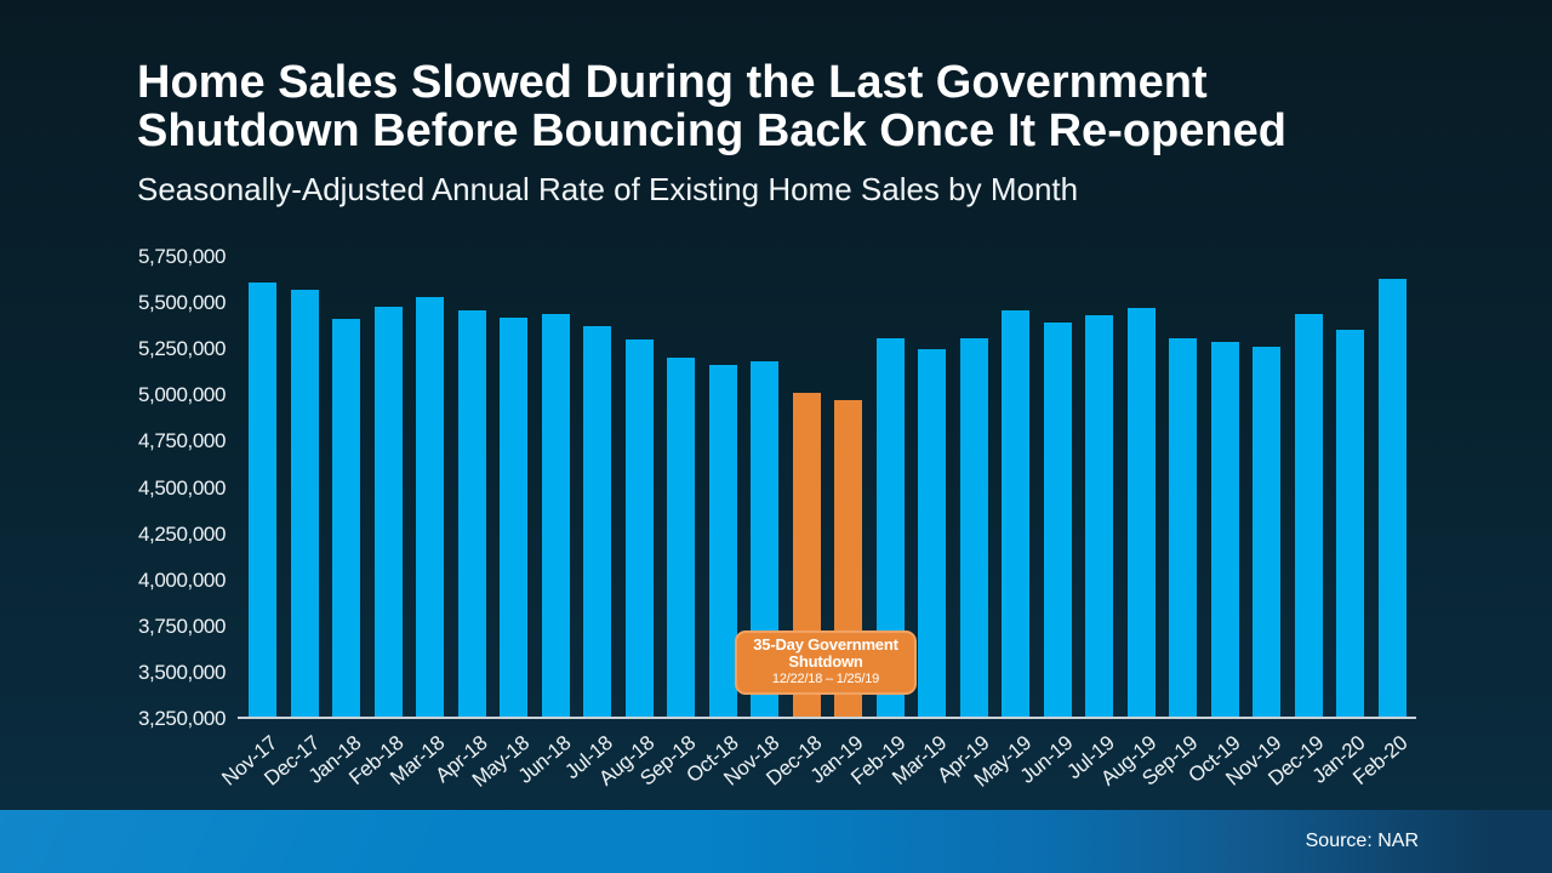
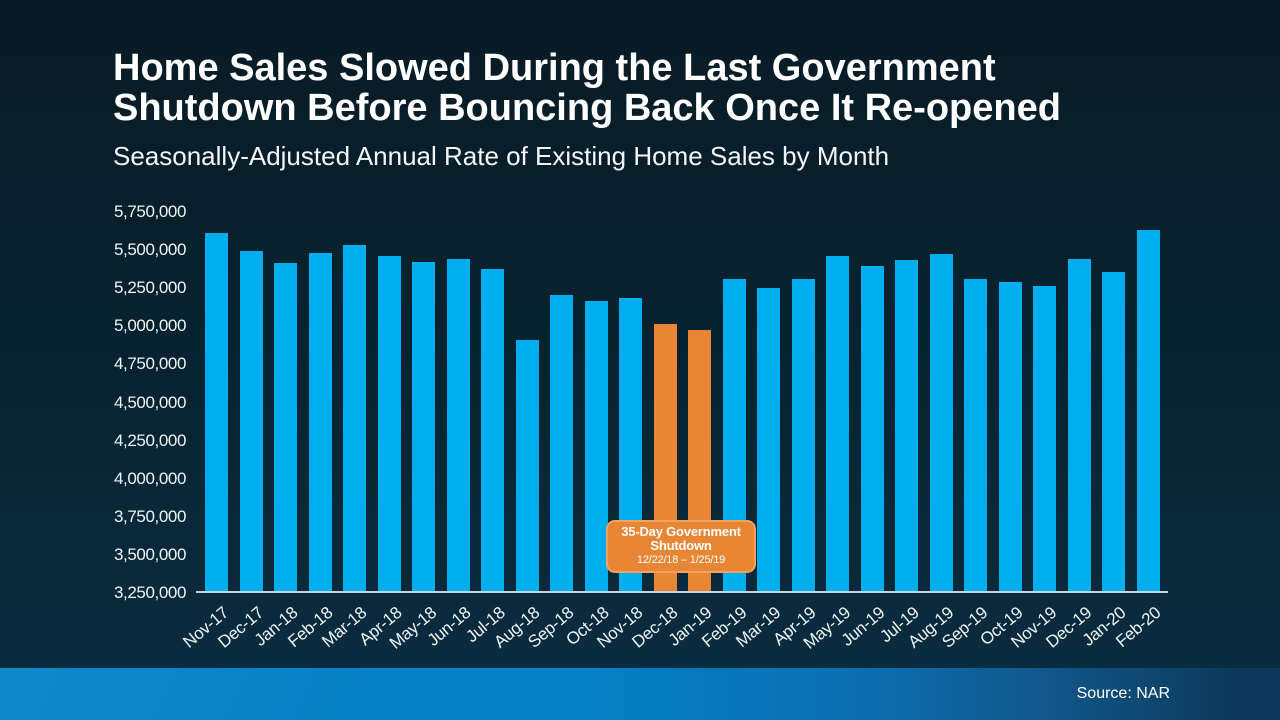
Dec-17: 5560000 -> 5480000
Aug-18: 5290000 -> 4900000
